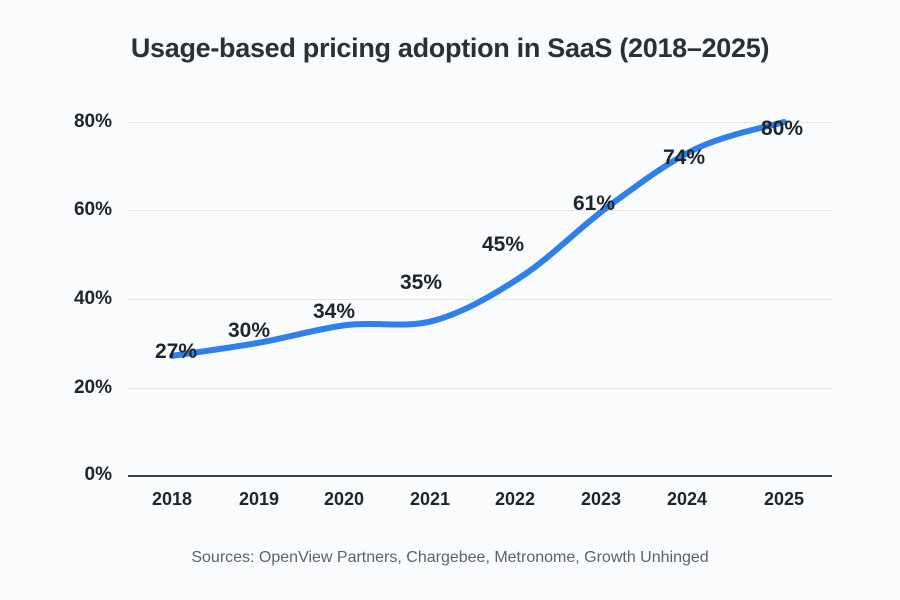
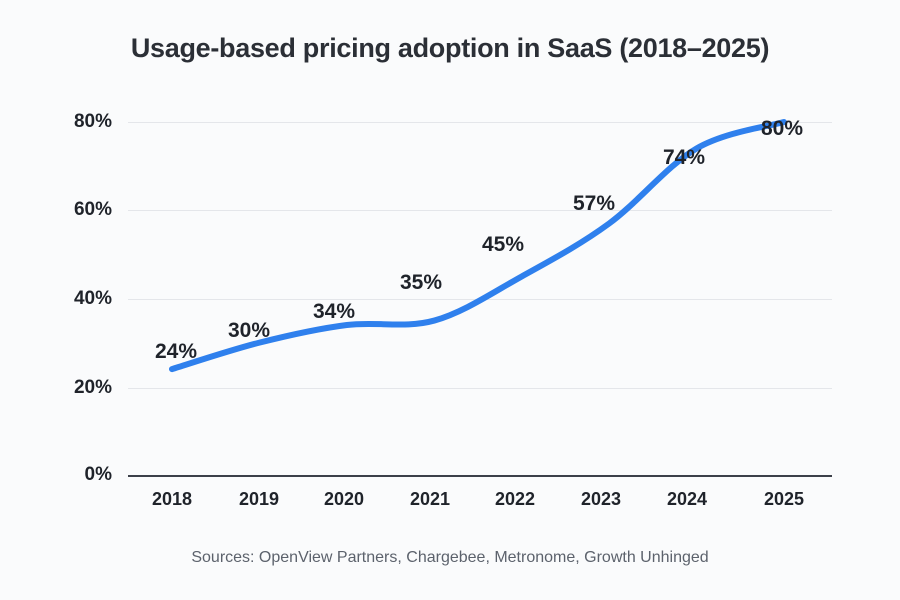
2018: 27% -> 24%
2023: 61% -> 57%
